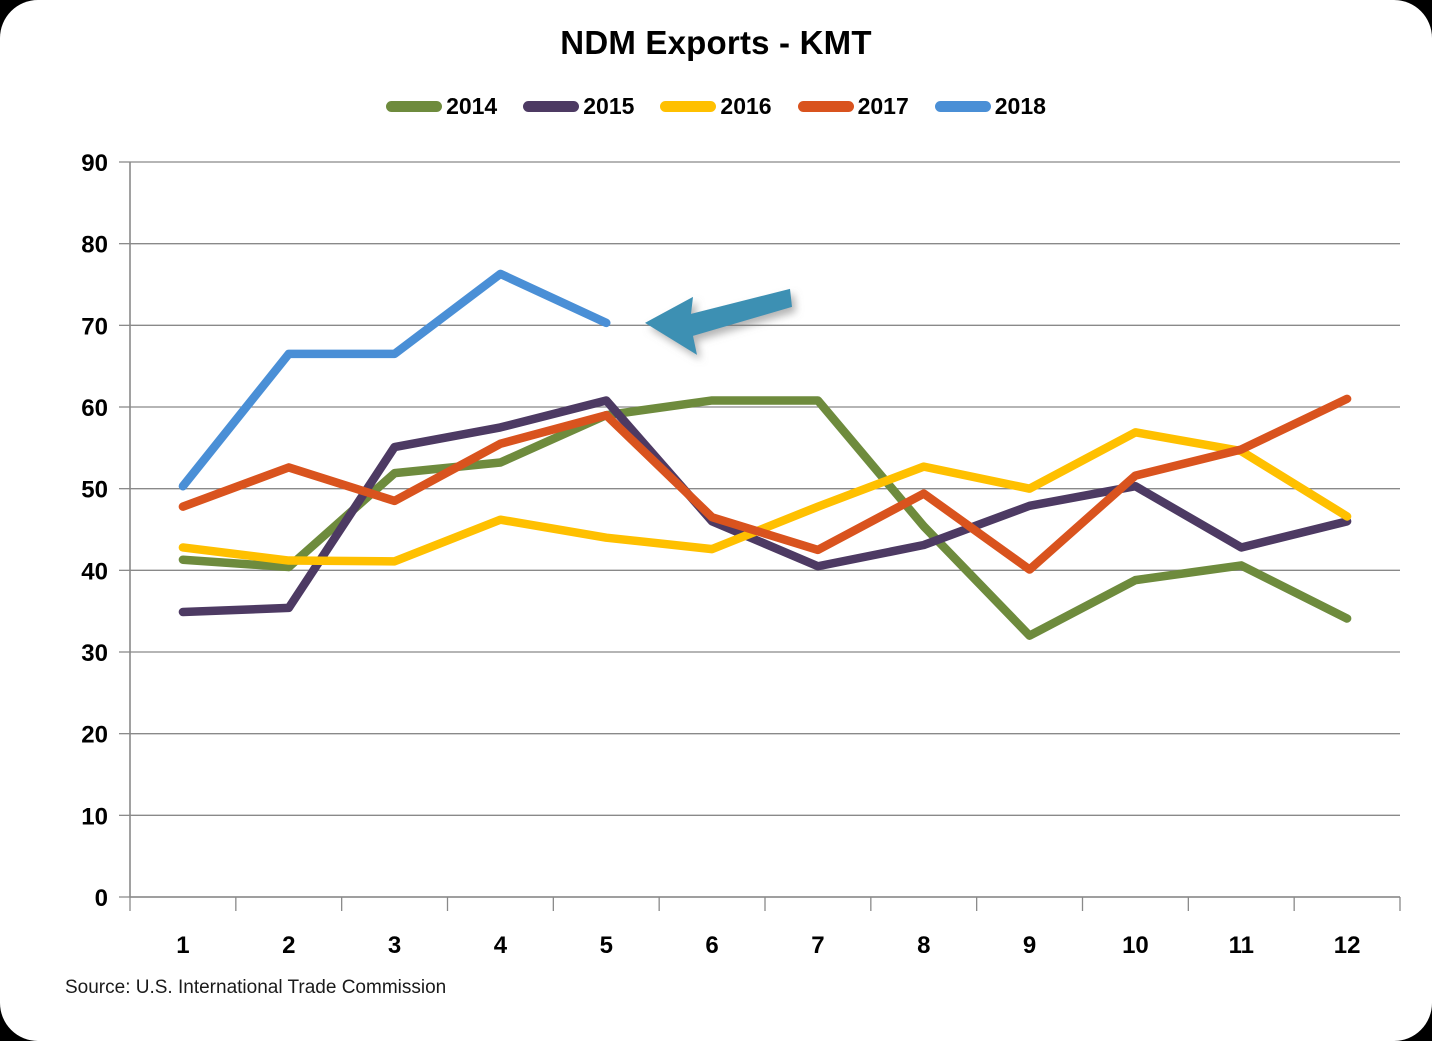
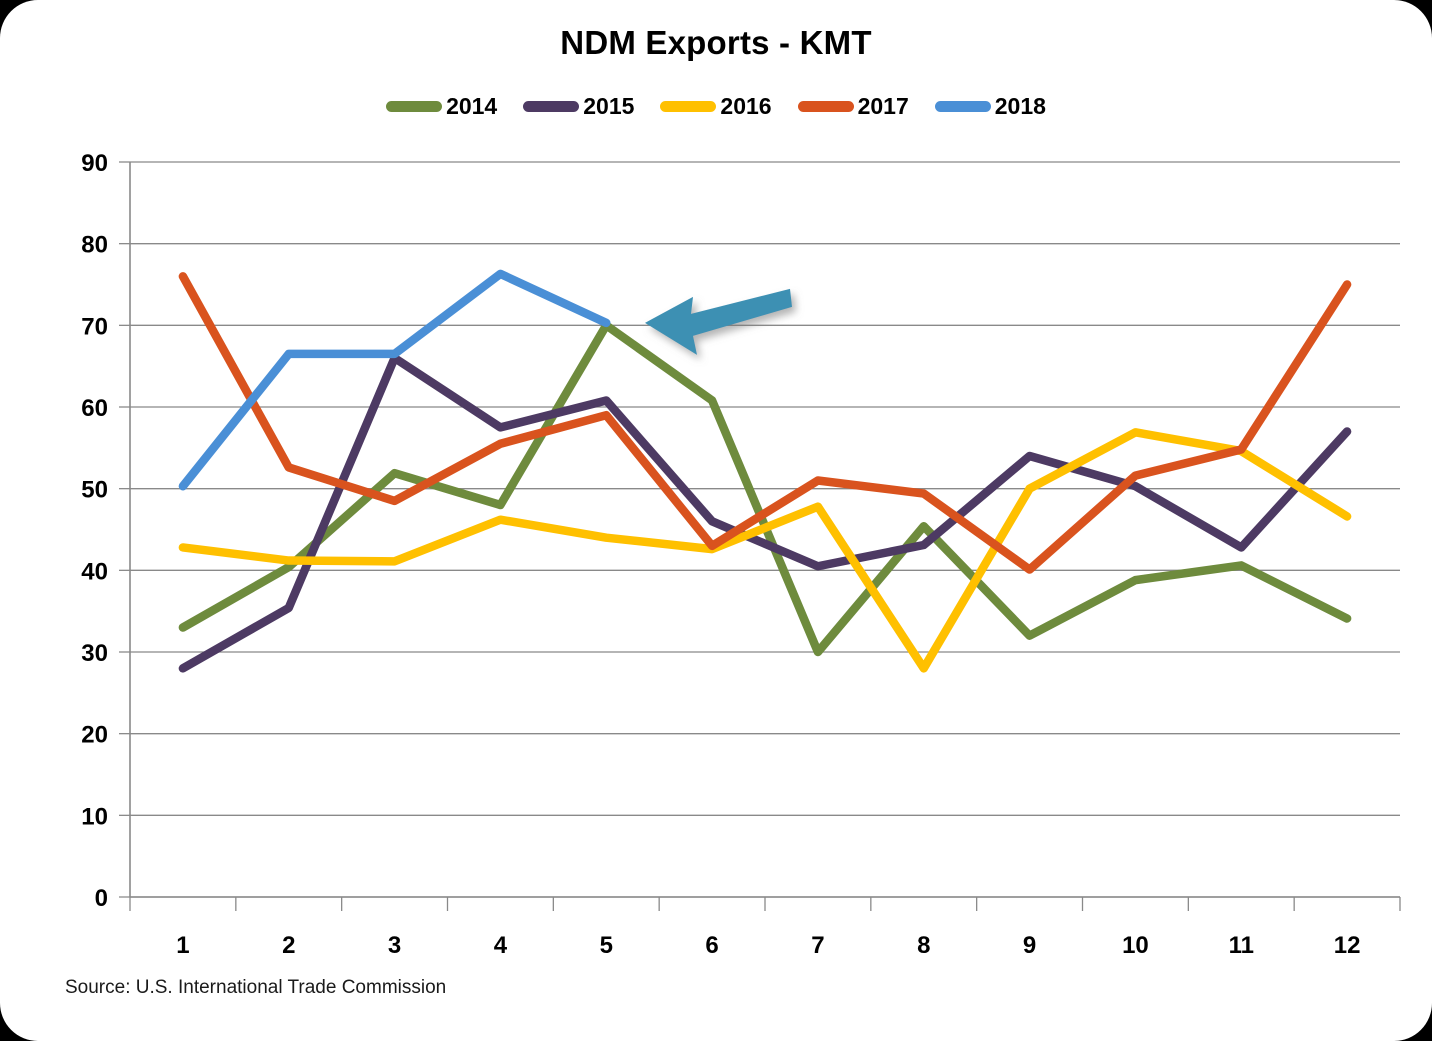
2014/1: 41 -> 33
2015/1: 35 -> 28
2017/1: 48 -> 76
2015/3: 55 -> 66
2014/4: 53 -> 48
2014/5: 59 -> 70
2017/6: 46 -> 43
2014/7: 61 -> 30
2017/7: 42 -> 51
2016/8: 53 -> 28
2015/9: 48 -> 54
2015/12: 46 -> 57
2017/12: 61 -> 75
